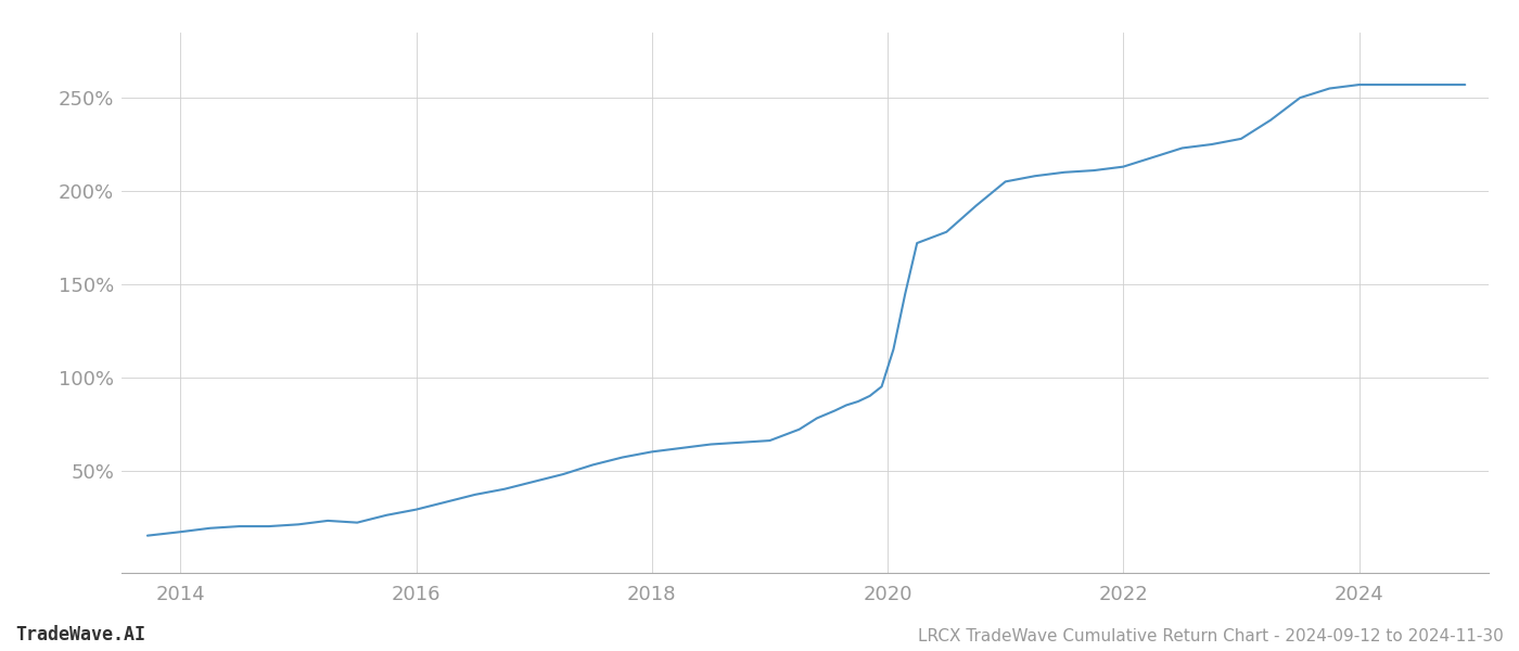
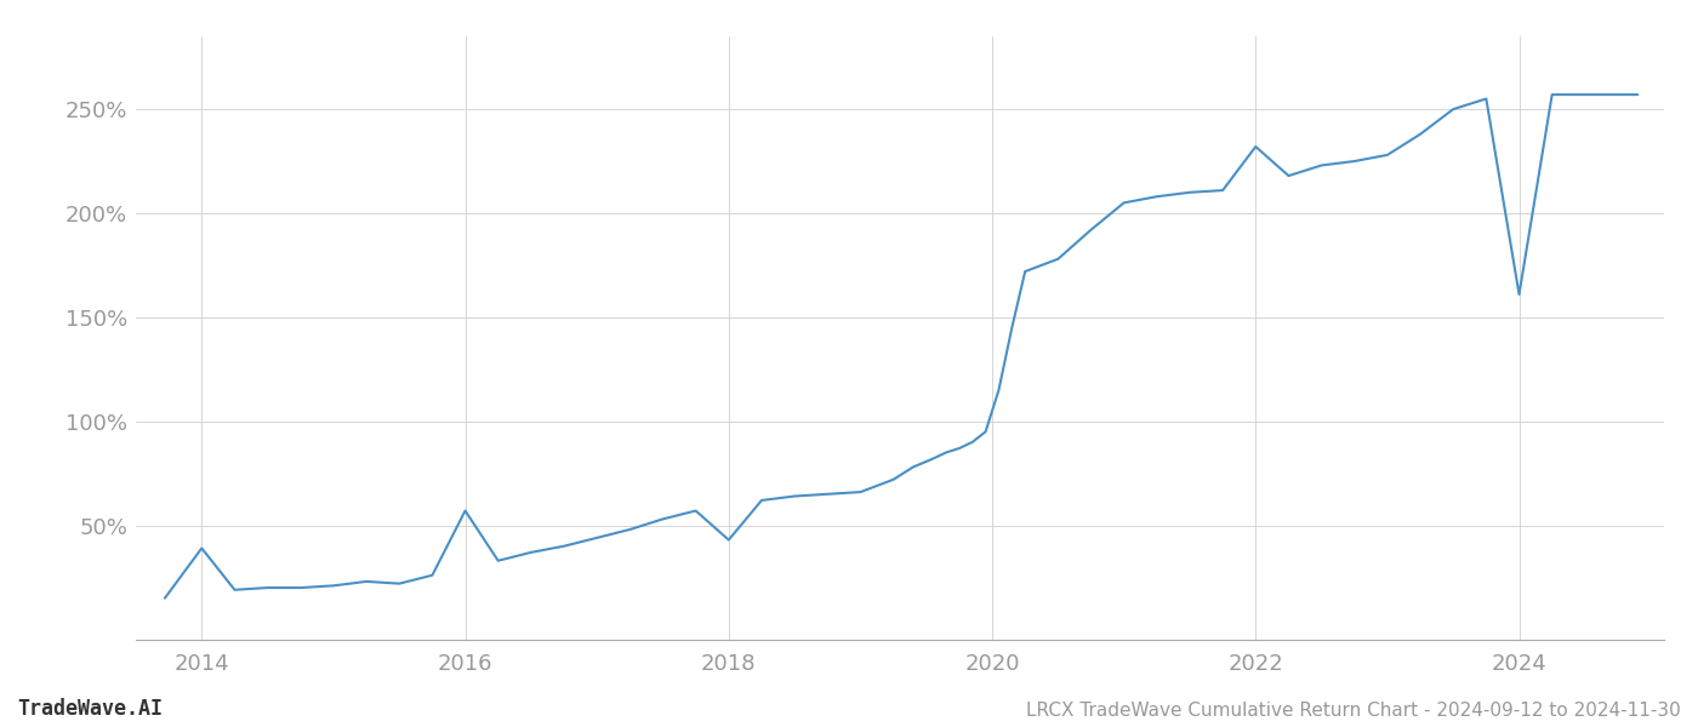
2014: 17% -> 39%
2016: 29% -> 57%
2018: 60% -> 43%
2022: 213% -> 232%
2024: 257% -> 161%
